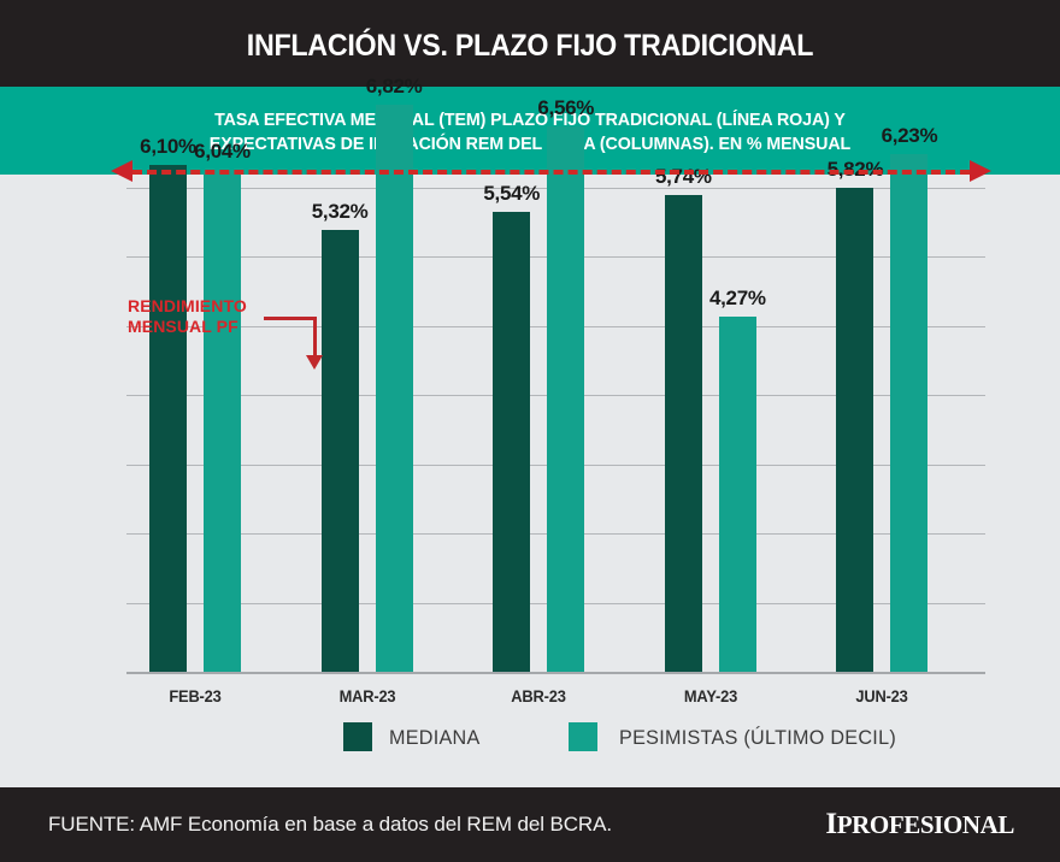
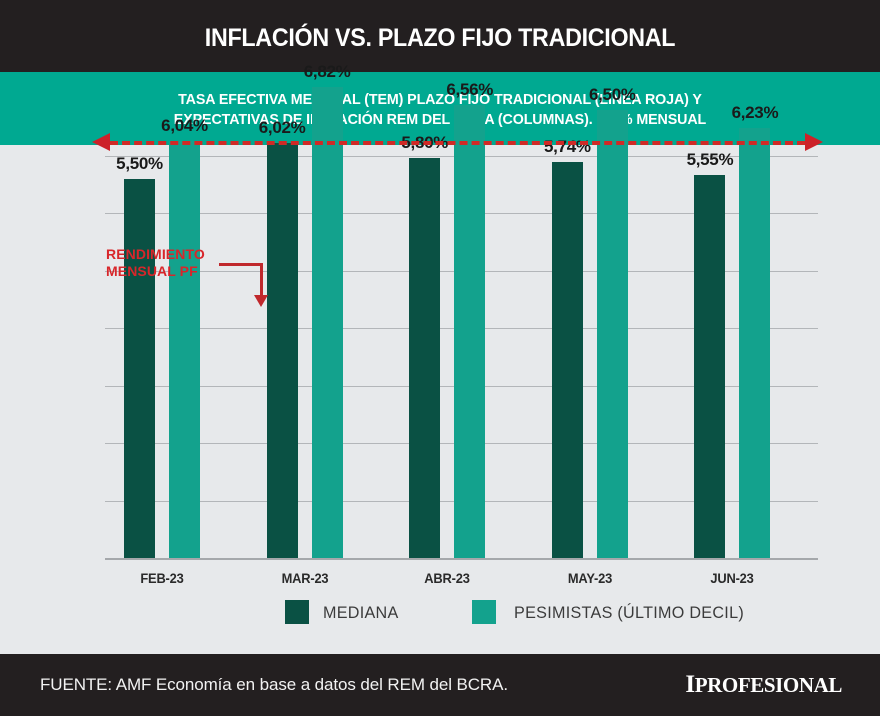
MEDIANA/FEB-23: 6,10% -> 5,50%
MEDIANA/MAR-23: 5,32% -> 6,02%
MEDIANA/ABR-23: 5,54% -> 5,80%
PESIMISTAS (ÚLTIMO DECIL)/MAY-23: 4,27% -> 6,50%
MEDIANA/JUN-23: 5,82% -> 5,55%
